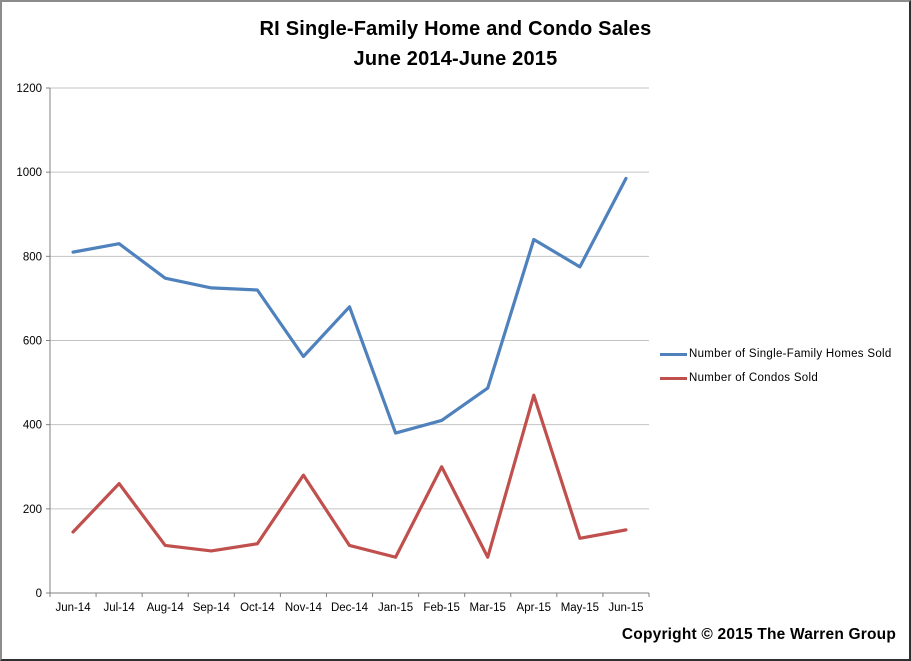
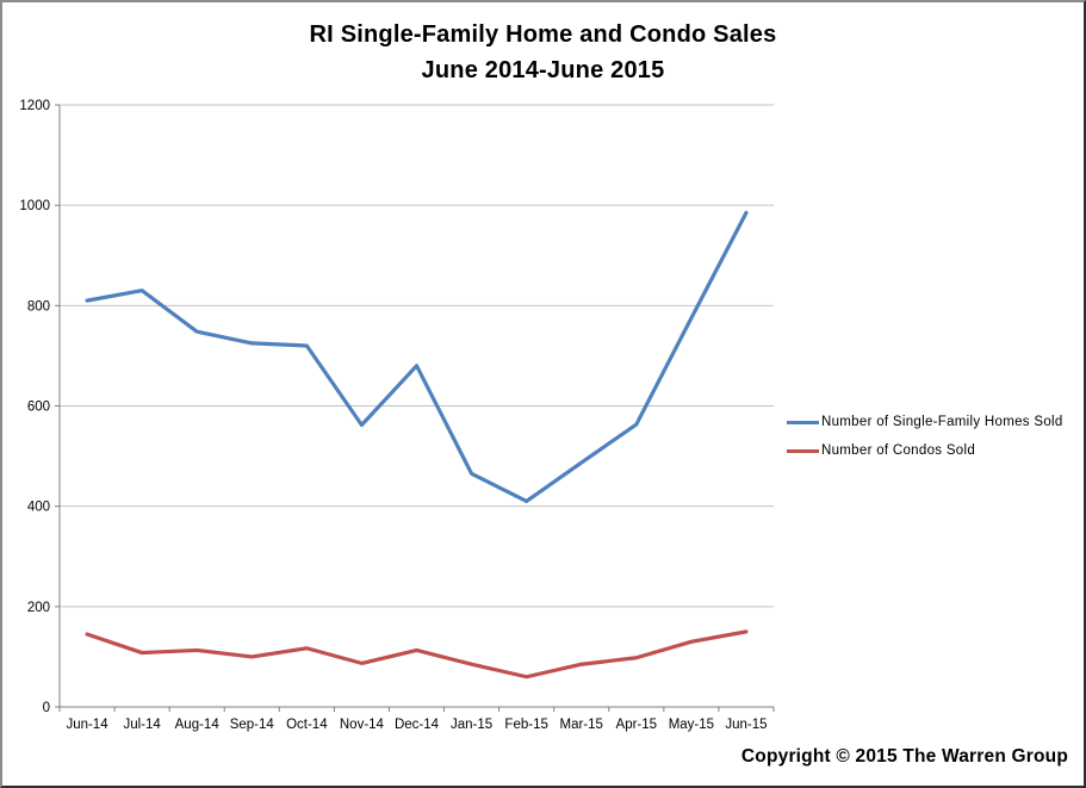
Number of Condos Sold/Jul-14: 260 -> 110
Number of Condos Sold/Nov-14: 280 -> 90
Number of Single-Family Homes Sold/Jan-15: 380 -> 460
Number of Condos Sold/Feb-15: 300 -> 60
Number of Single-Family Homes Sold/Apr-15: 840 -> 560
Number of Condos Sold/Apr-15: 470 -> 100
